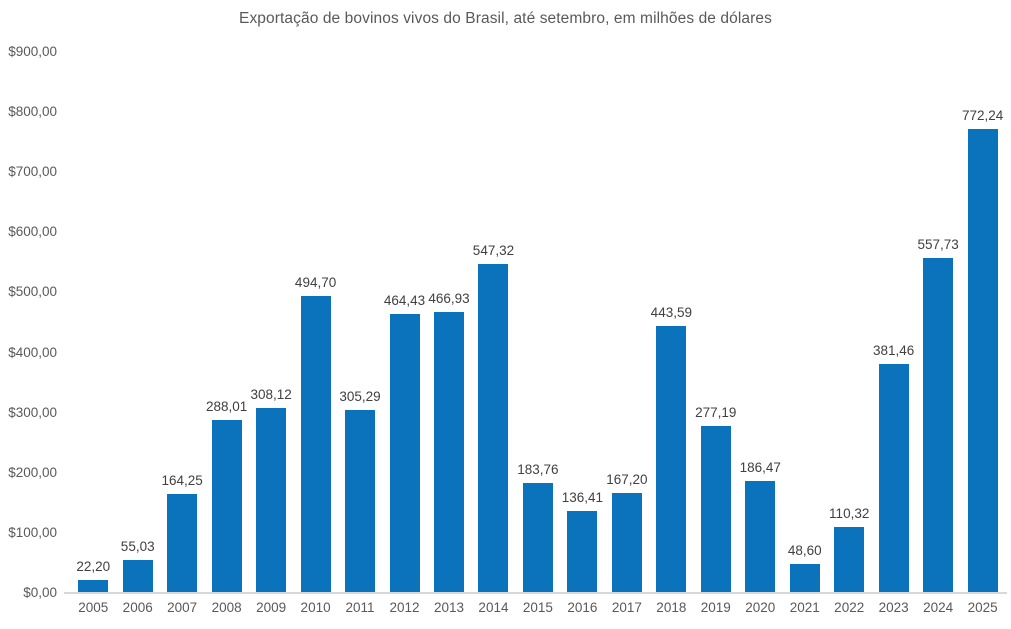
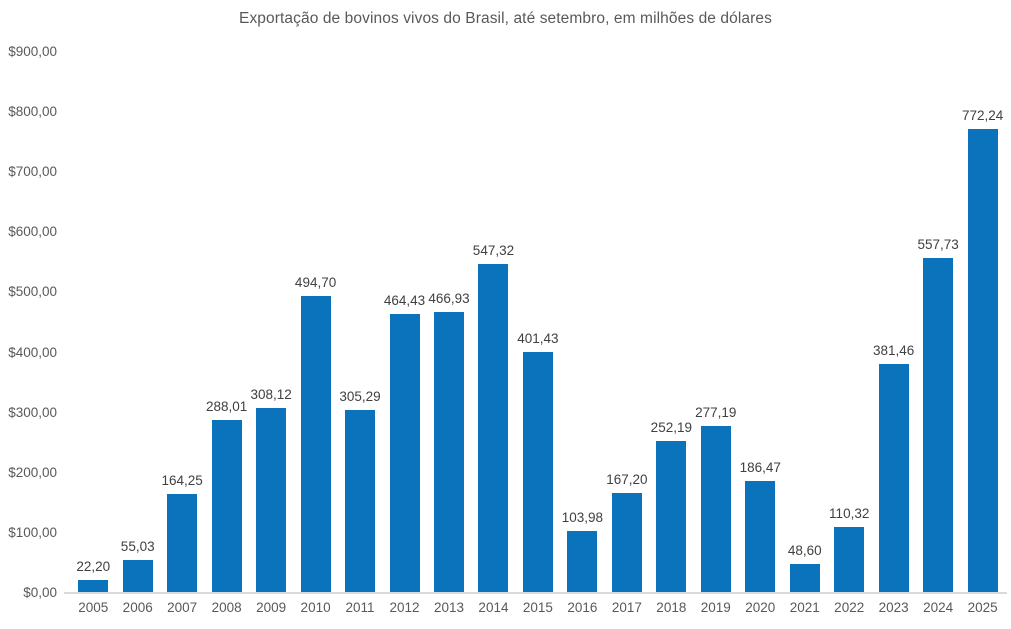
2015: 183,76 -> 401,43
2016: 136,41 -> 103,98
2018: 443,59 -> 252,19
